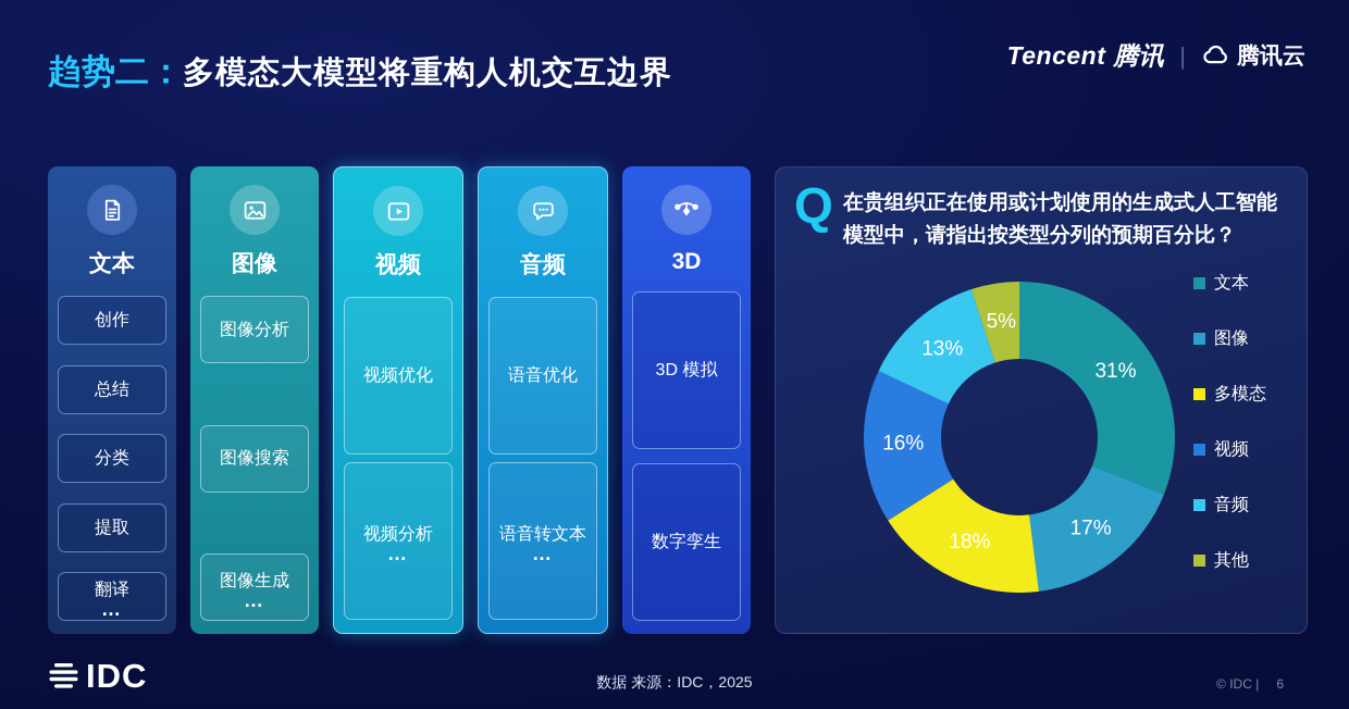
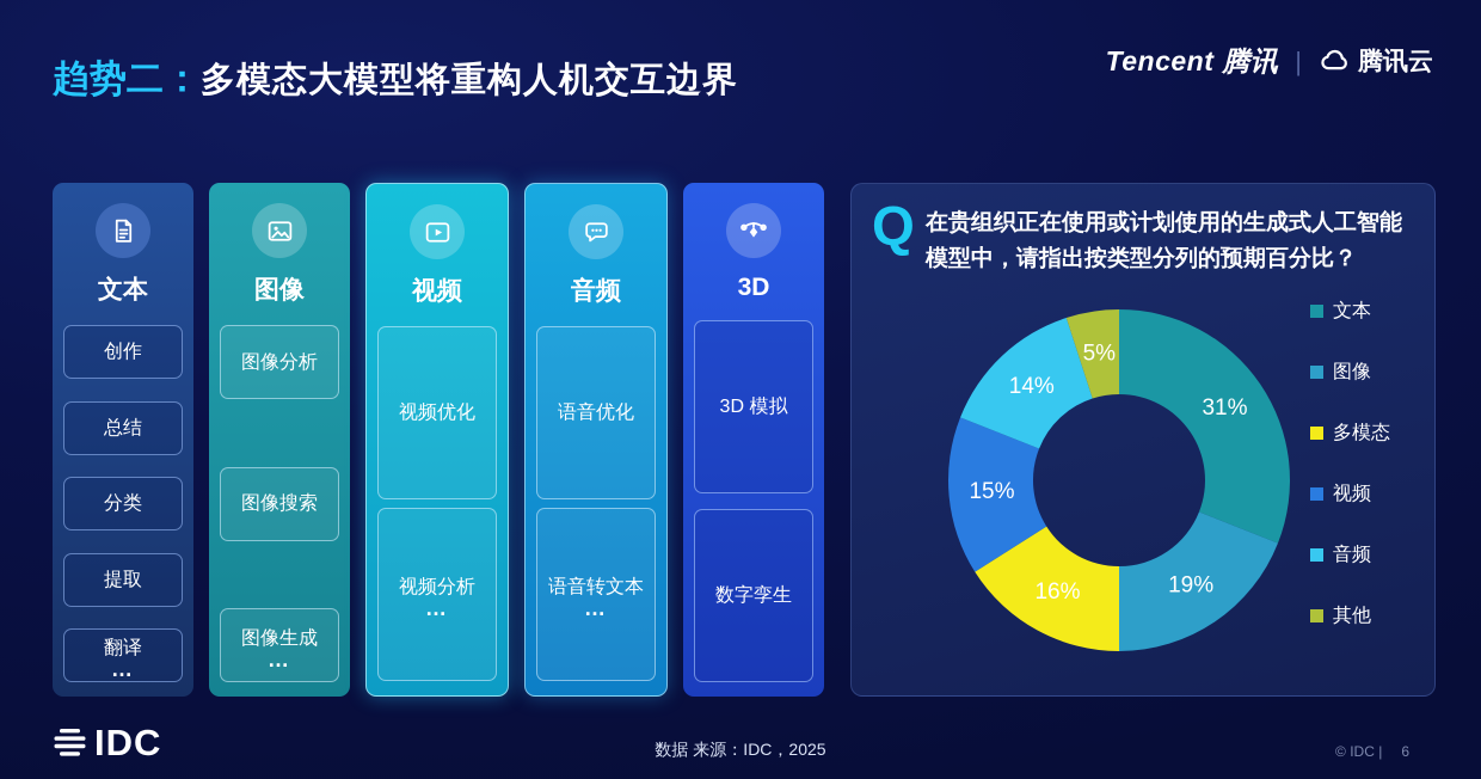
图像: 17% -> 19%
多模态: 18% -> 16%
视频: 16% -> 15%
音频: 13% -> 14%
